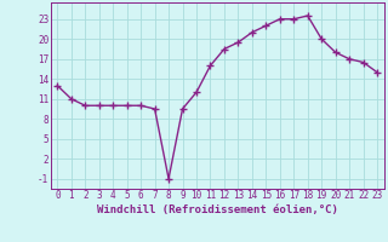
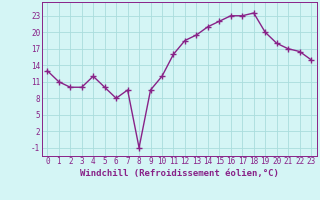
4: 10.0 -> 12.0
6: 10.0 -> 8.0
